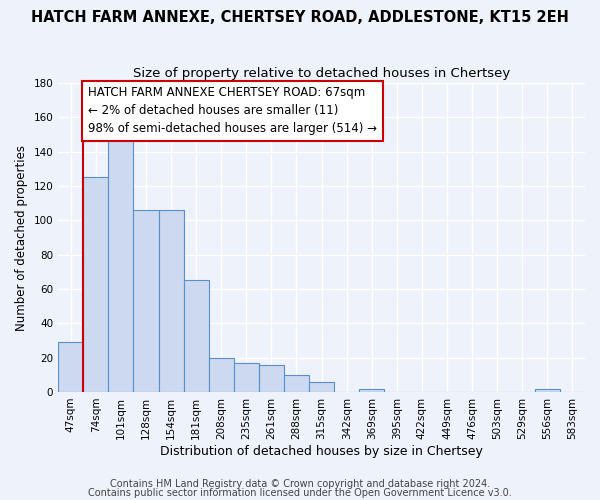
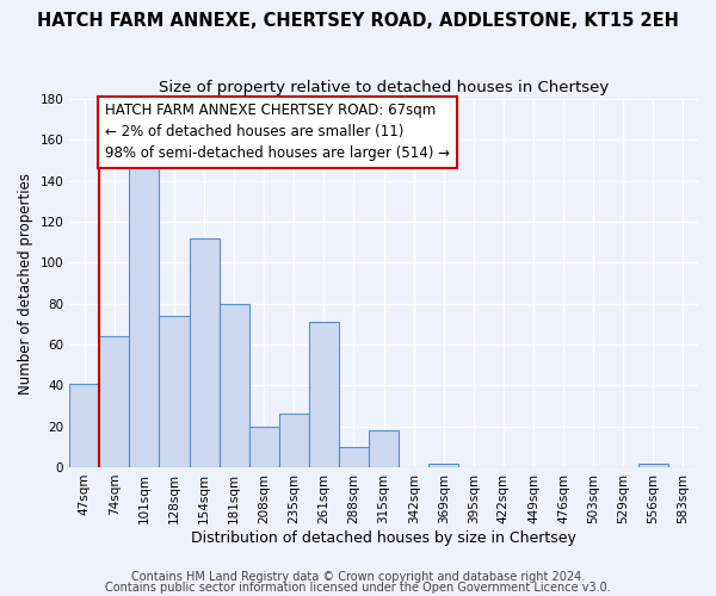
47sqm: 29 -> 41
74sqm: 125 -> 64
128sqm: 106 -> 74
154sqm: 106 -> 112
181sqm: 65 -> 80
235sqm: 17 -> 26
261sqm: 16 -> 71
315sqm: 6 -> 18
